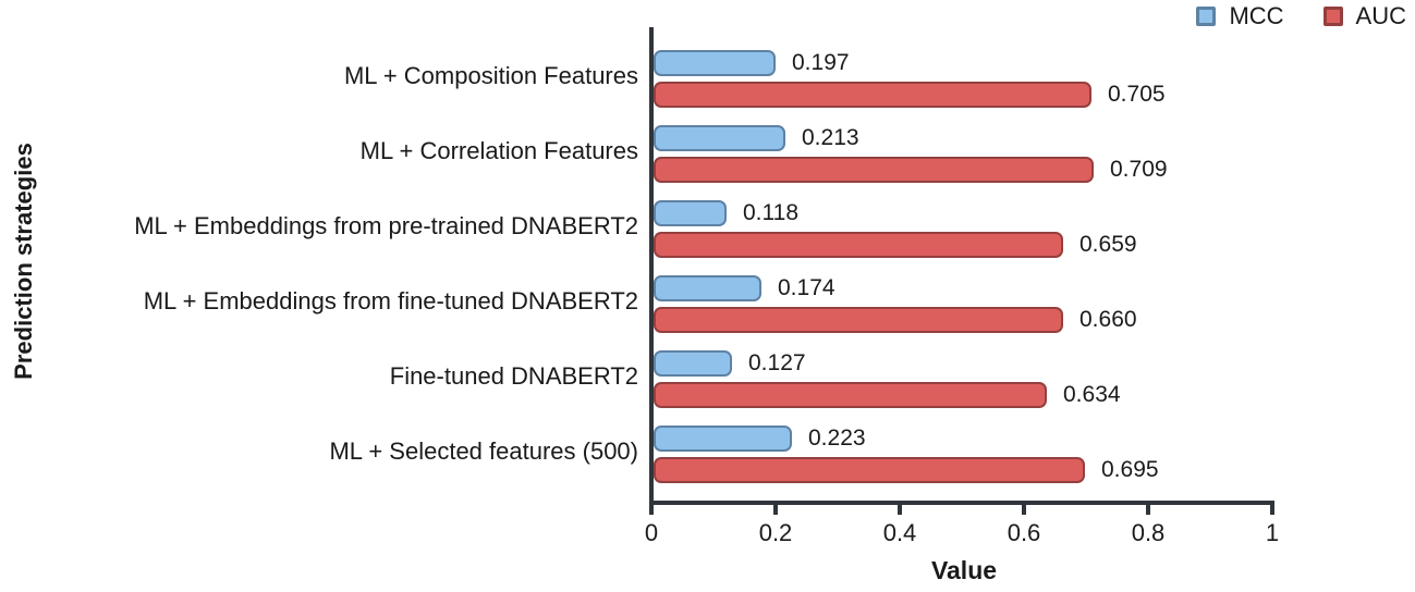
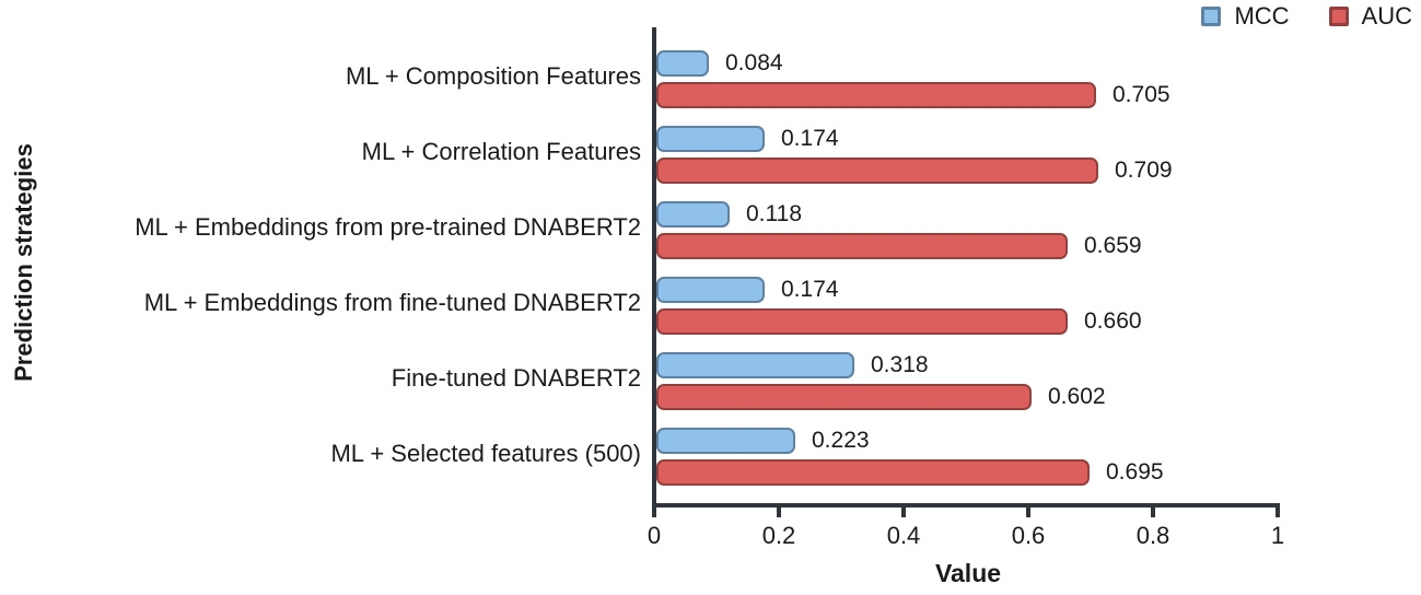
MCC/ML + Composition Features: 0.197 -> 0.084
MCC/ML + Correlation Features: 0.213 -> 0.174
MCC/Fine-tuned DNABERT2: 0.127 -> 0.318
AUC/Fine-tuned DNABERT2: 0.634 -> 0.602
